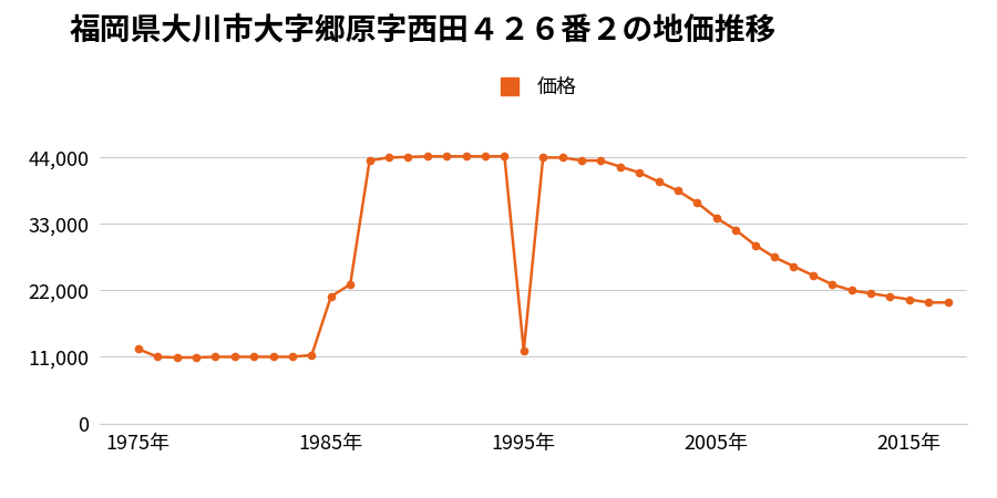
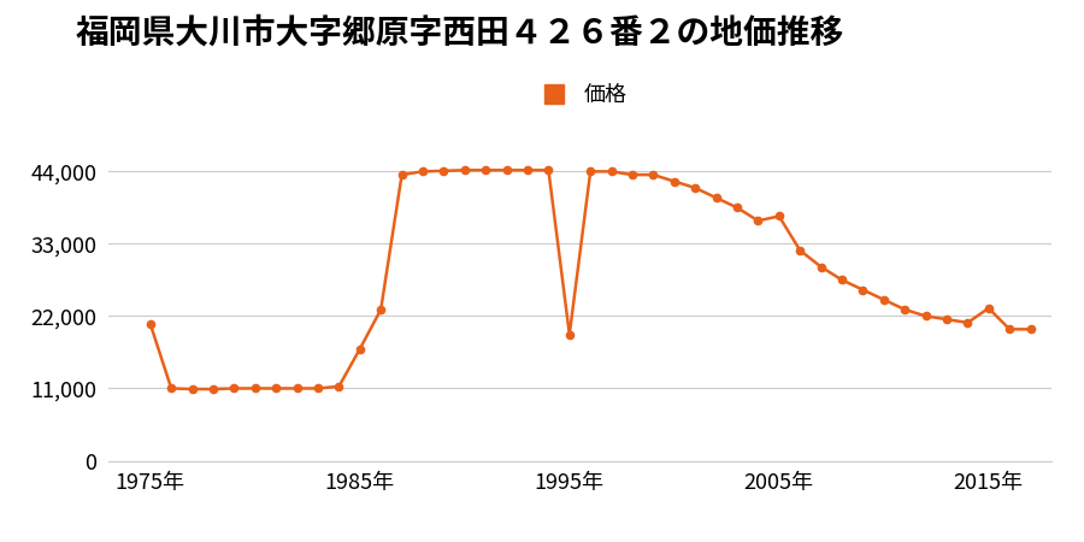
1975年: 12,300 -> 20,800
1985年: 21,000 -> 17,000
1995年: 12,000 -> 19,200
2005年: 34,000 -> 37,200
2015年: 20,500 -> 23,200
